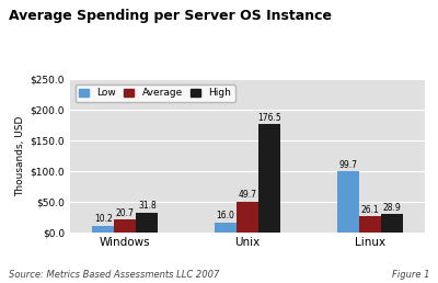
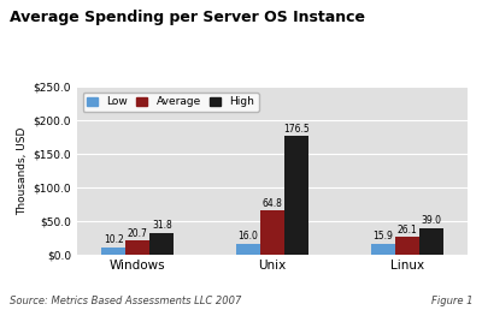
Average/Unix: 49.7 -> 64.8
Low/Linux: 99.7 -> 15.9
High/Linux: 28.9 -> 39.0
